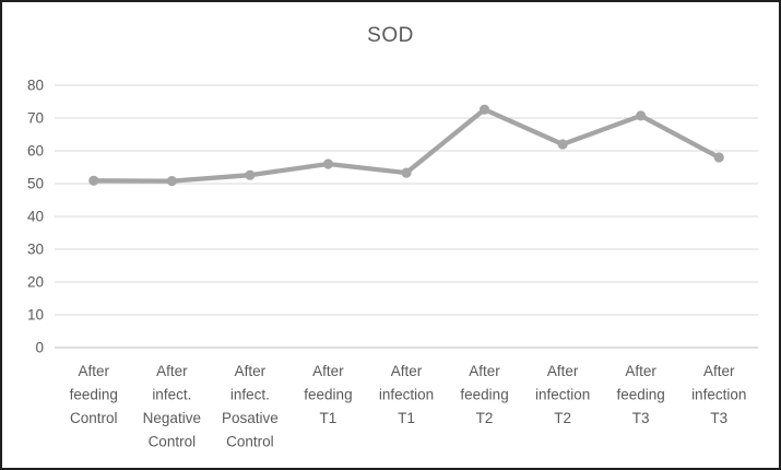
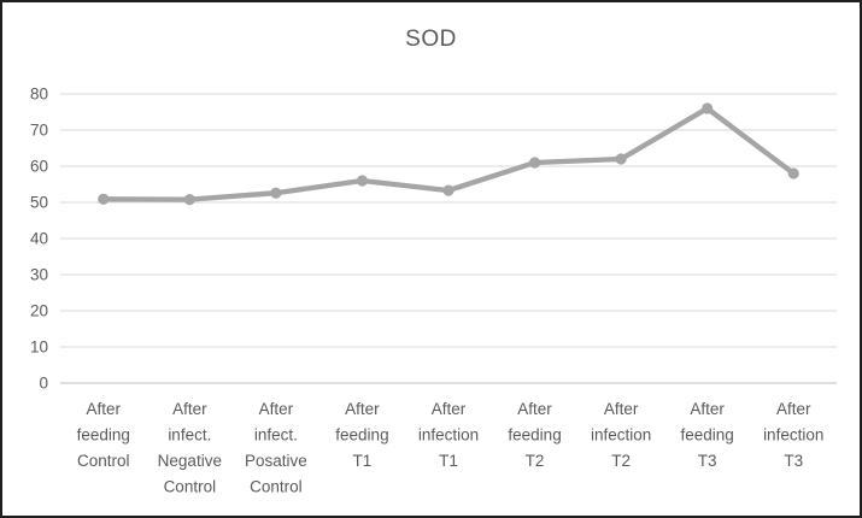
After feeding T2: 73 -> 61
After feeding T3: 71 -> 76
